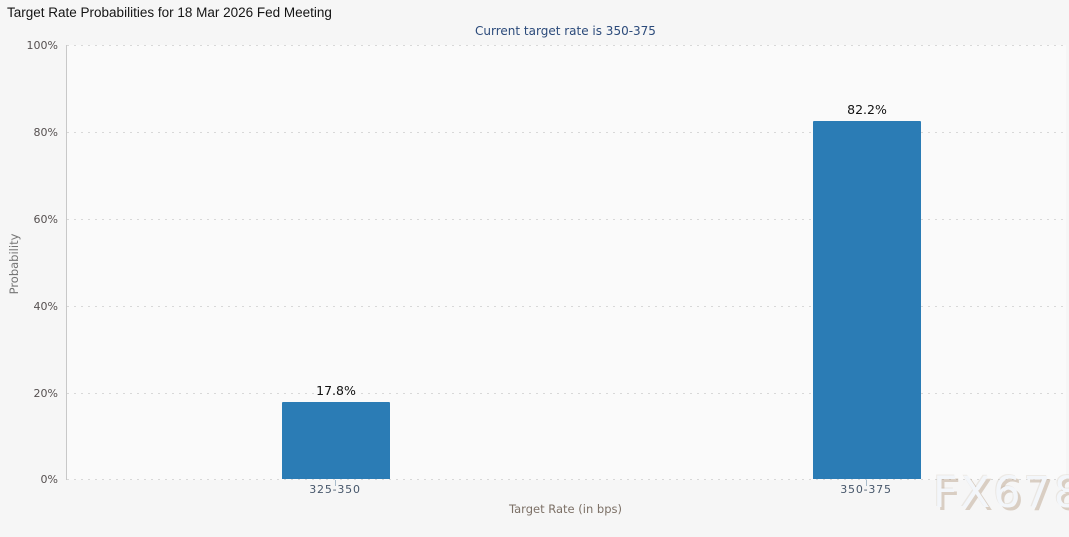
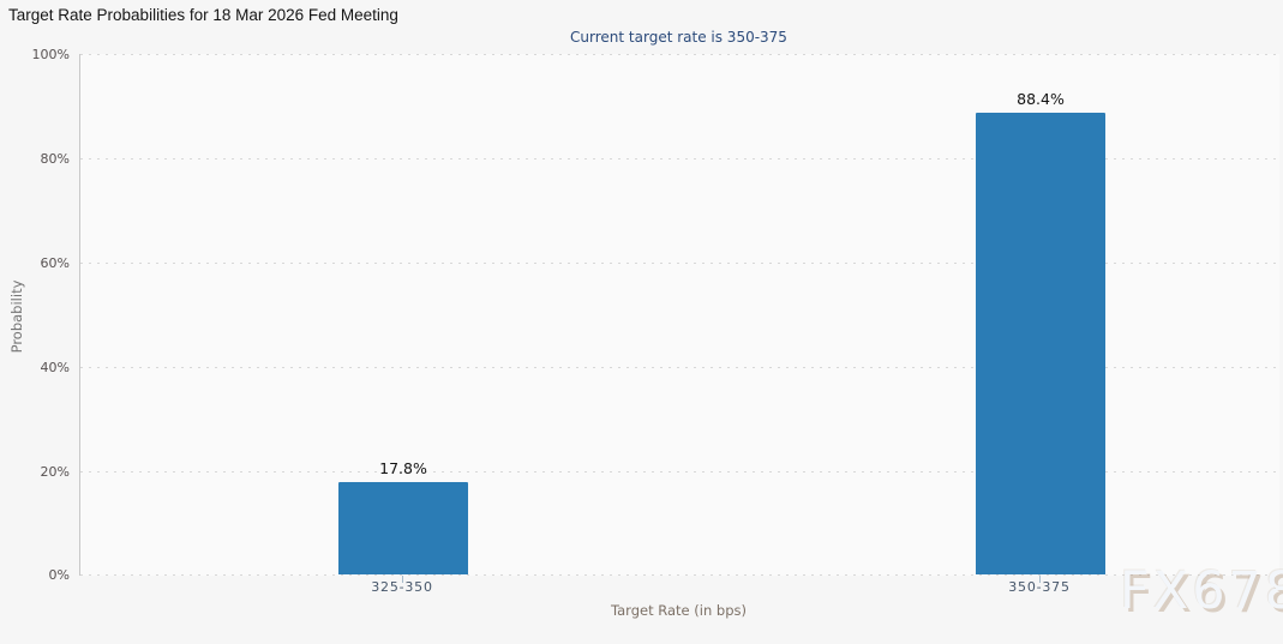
350-375: 82.2% -> 88.4%
